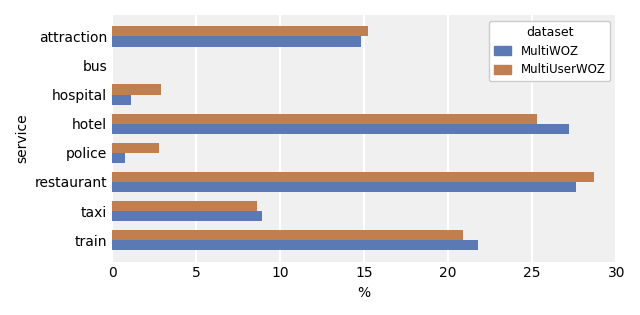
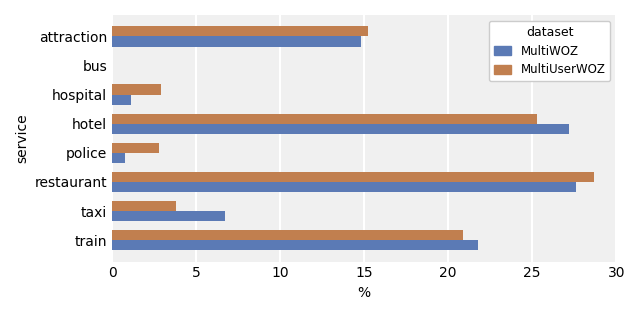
MultiUserWOZ/taxi: 8.6 -> 3.8
MultiWOZ/taxi: 8.9 -> 6.7
